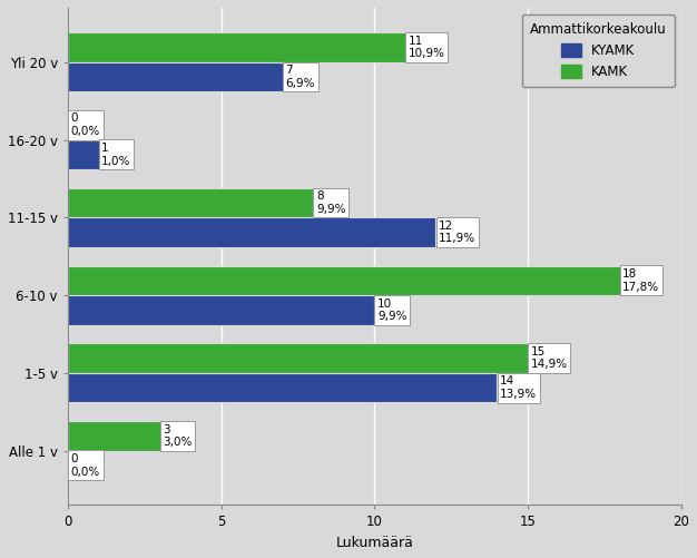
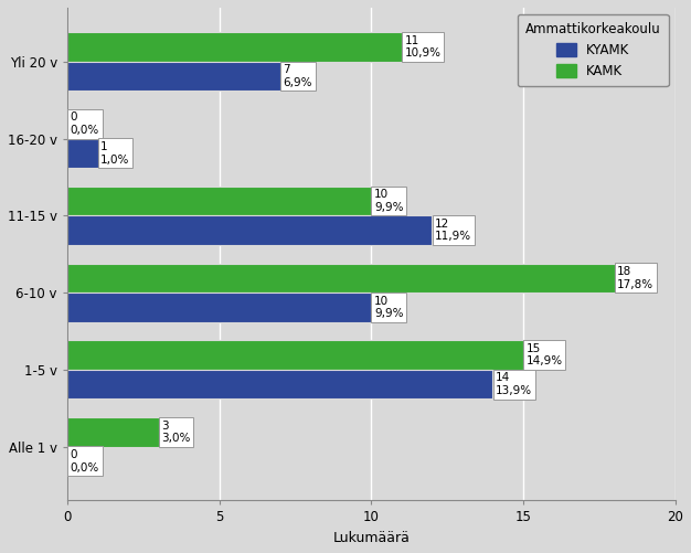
KAMK/11-15 v: 8 -> 10
